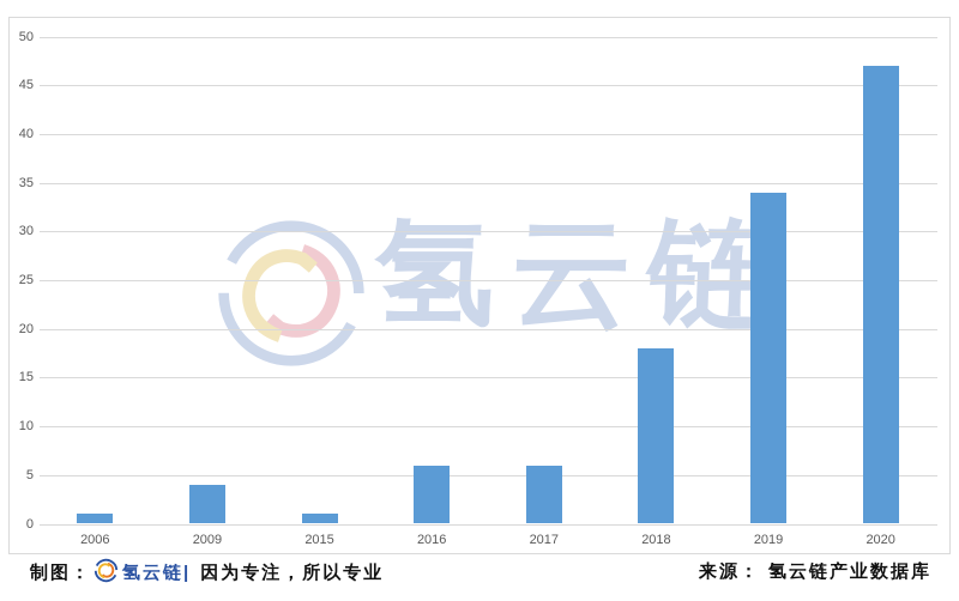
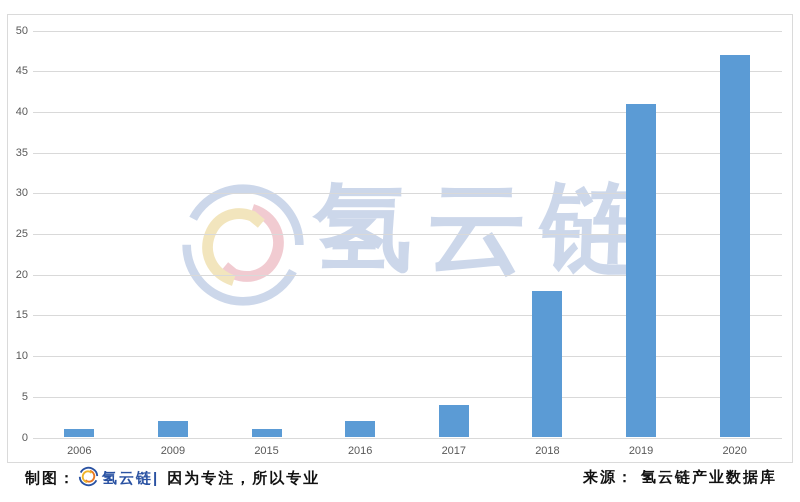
2009: 4 -> 2
2016: 6 -> 2
2017: 6 -> 4
2019: 34 -> 41
